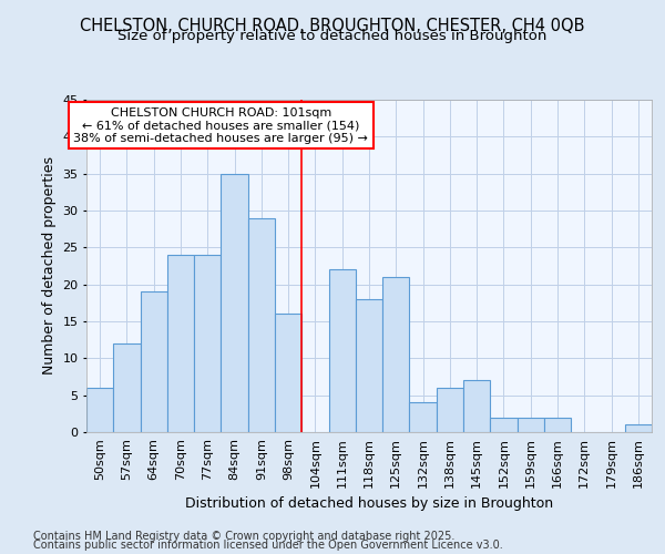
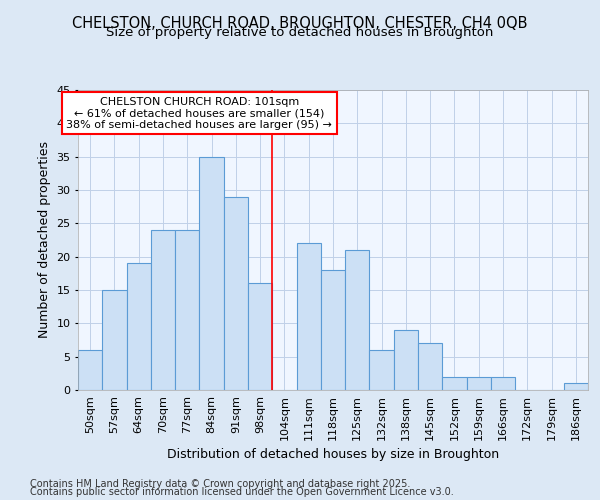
57sqm: 12 -> 15
132sqm: 4 -> 6
138sqm: 6 -> 9
